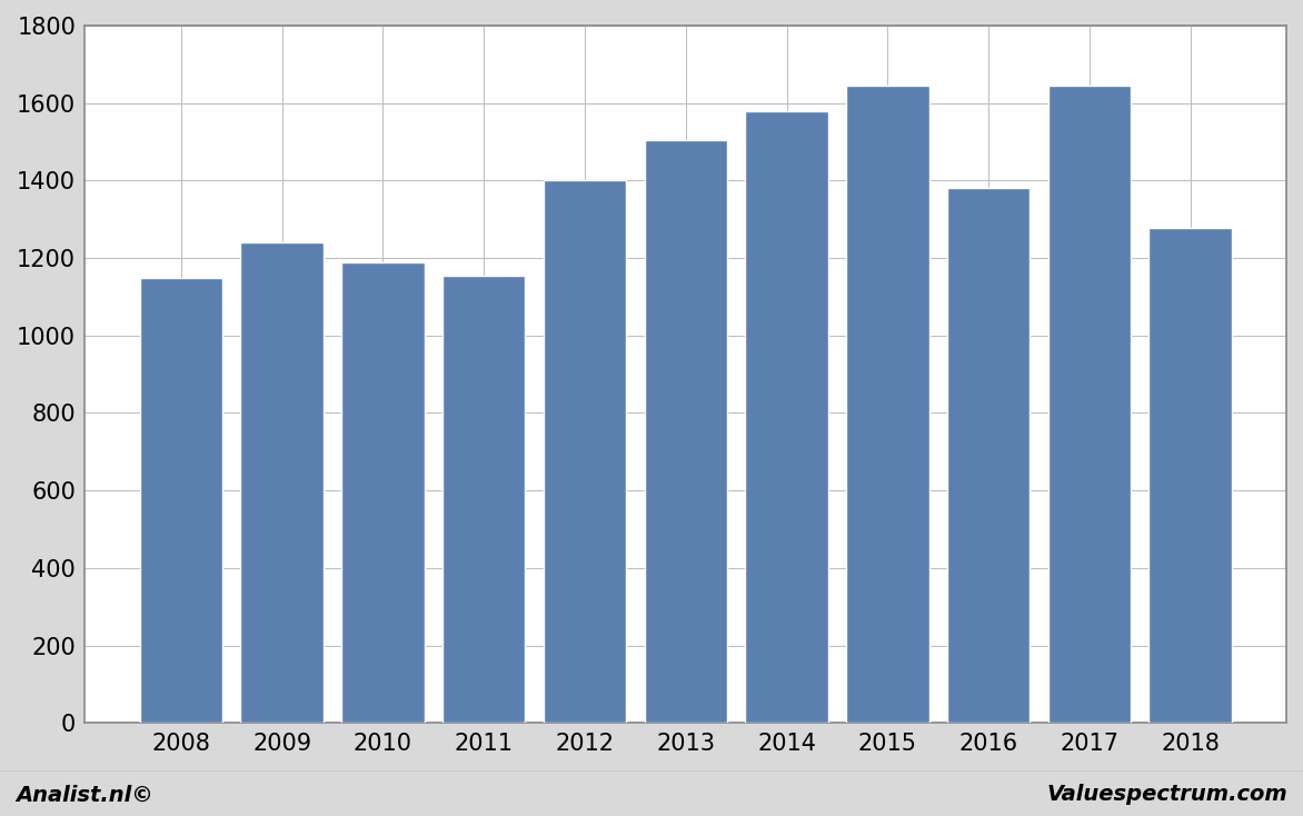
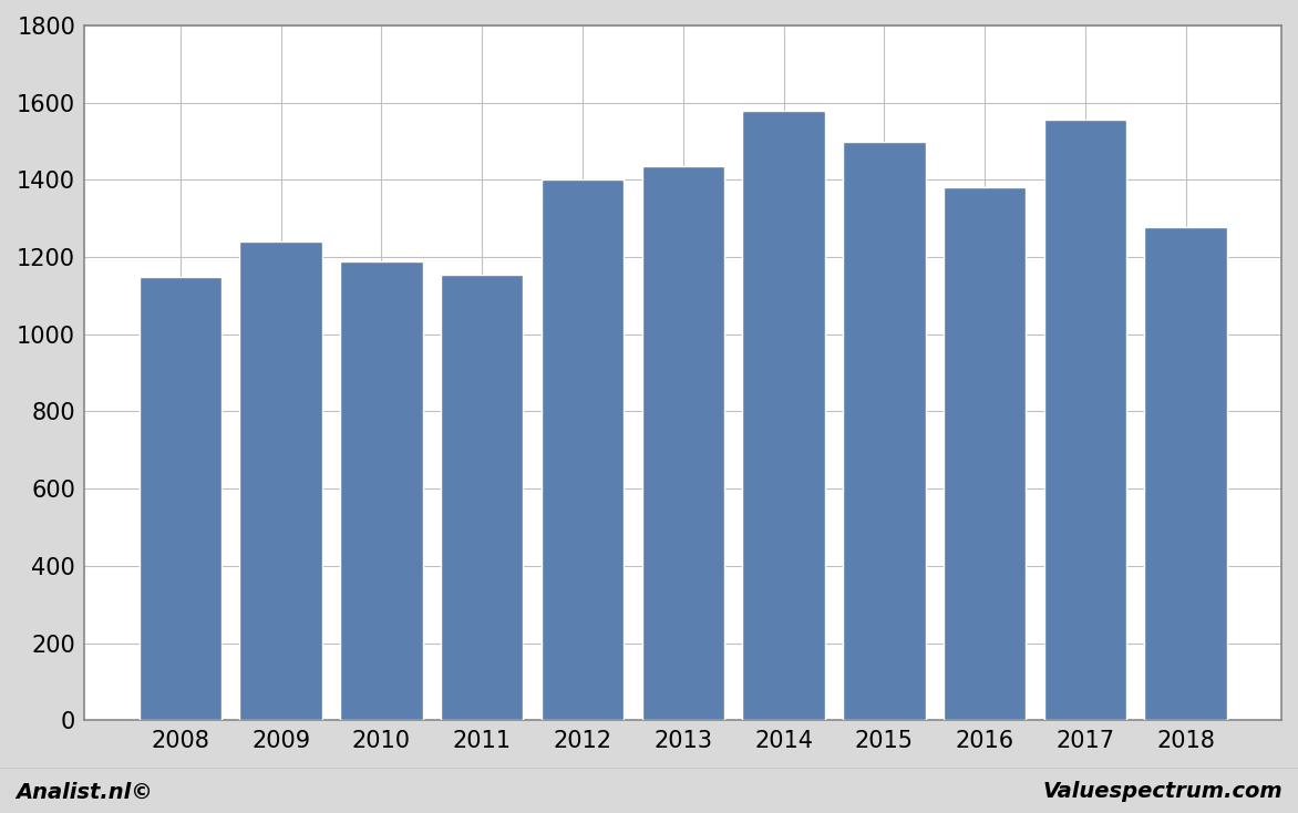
2013: 1505 -> 1435
2015: 1645 -> 1498
2017: 1645 -> 1555
